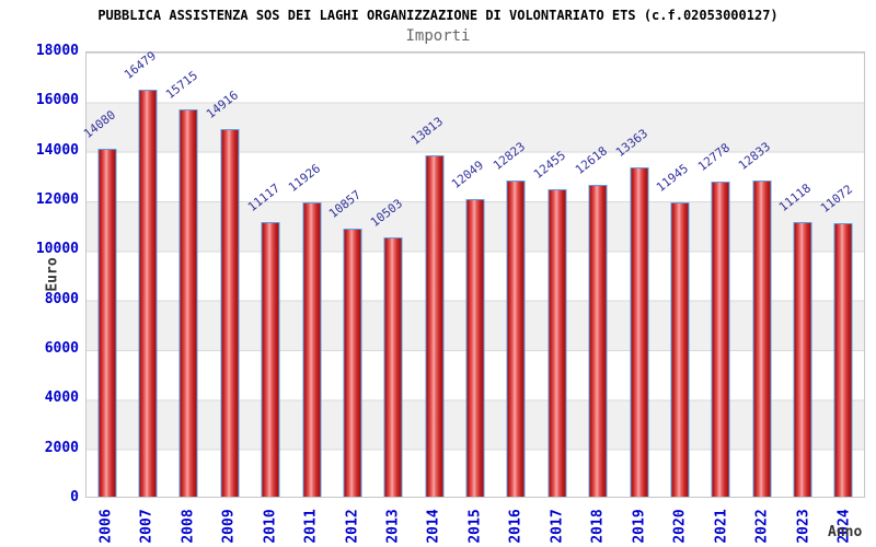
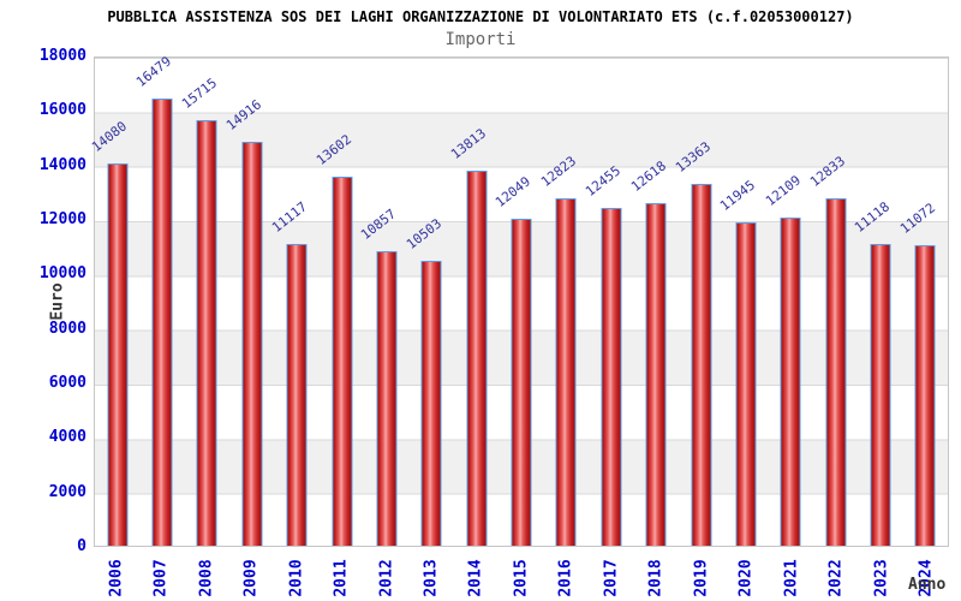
2011: 11926 -> 13602
2021: 12778 -> 12109
